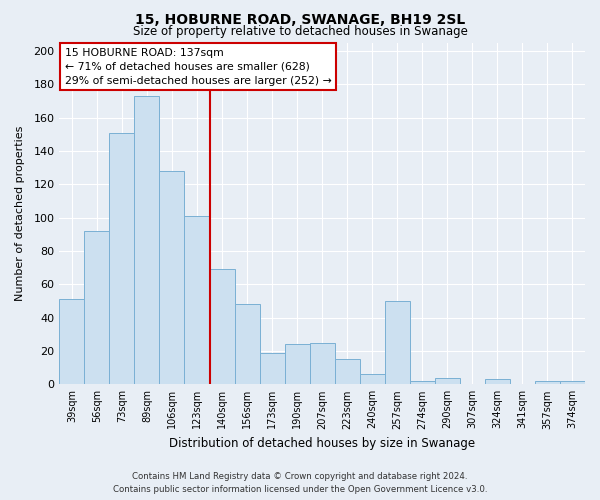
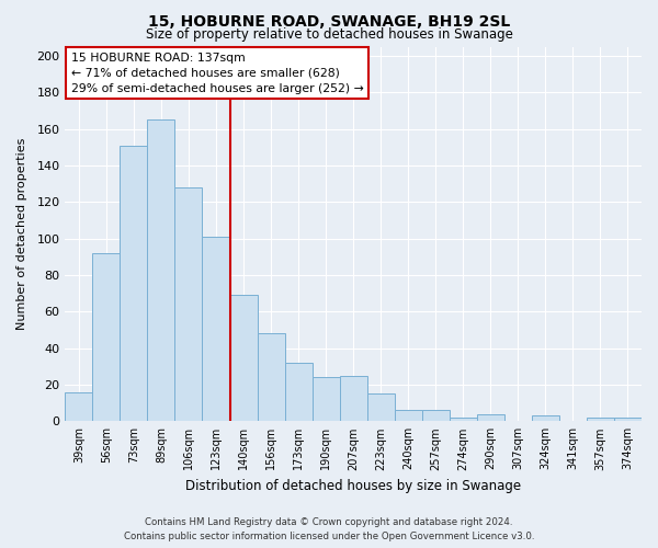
39sqm: 51 -> 16
89sqm: 173 -> 165
173sqm: 19 -> 32
257sqm: 50 -> 6
